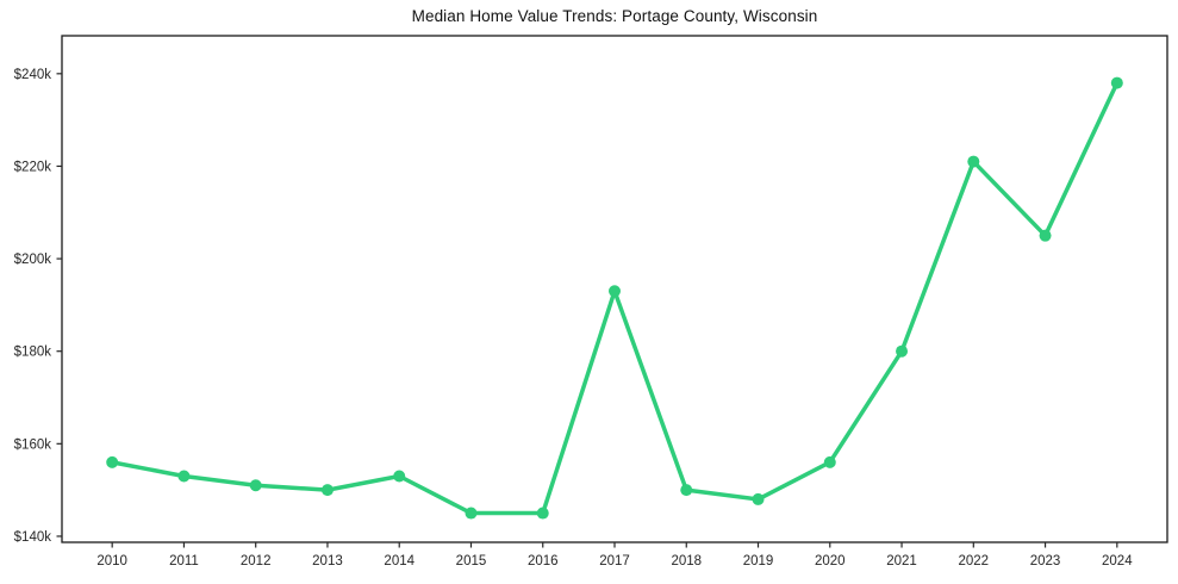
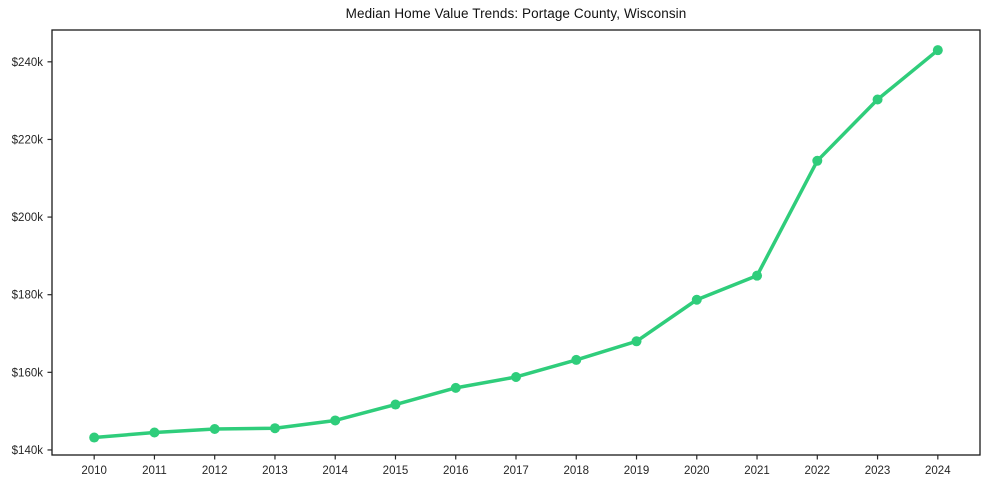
2010: $156k -> $143k
2011: $153k -> $144k
2012: $151k -> $145k
2013: $150k -> $146k
2014: $153k -> $148k
2015: $145k -> $152k
2016: $145k -> $156k
2017: $193k -> $159k
2018: $150k -> $163k
2019: $148k -> $168k
2020: $156k -> $179k
2021: $180k -> $185k
2022: $221k -> $214k
2023: $205k -> $230k
2024: $238k -> $243k
